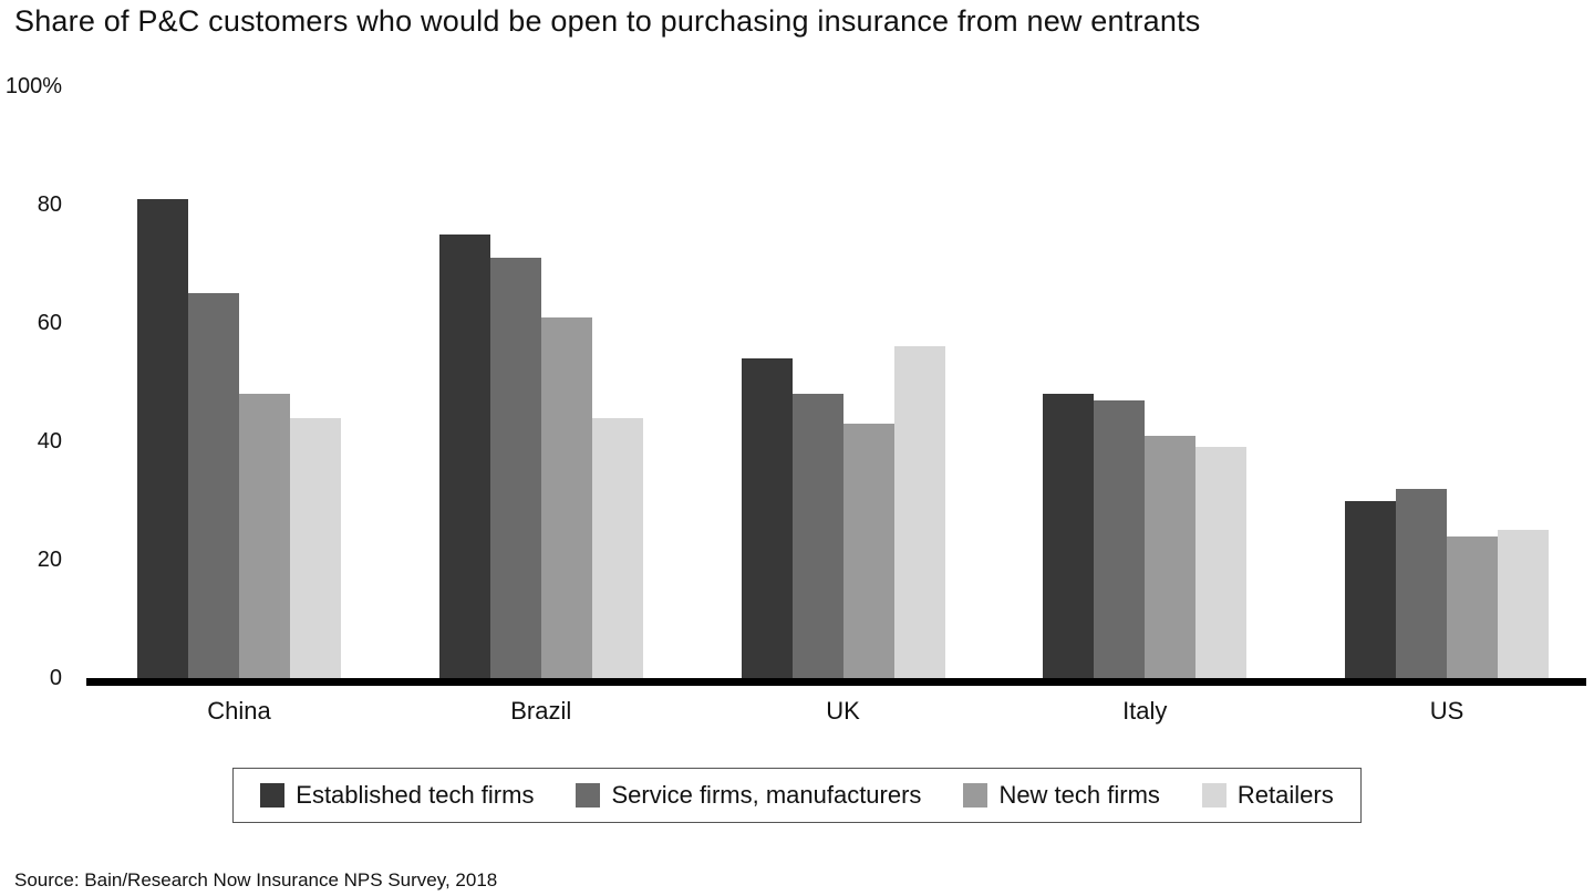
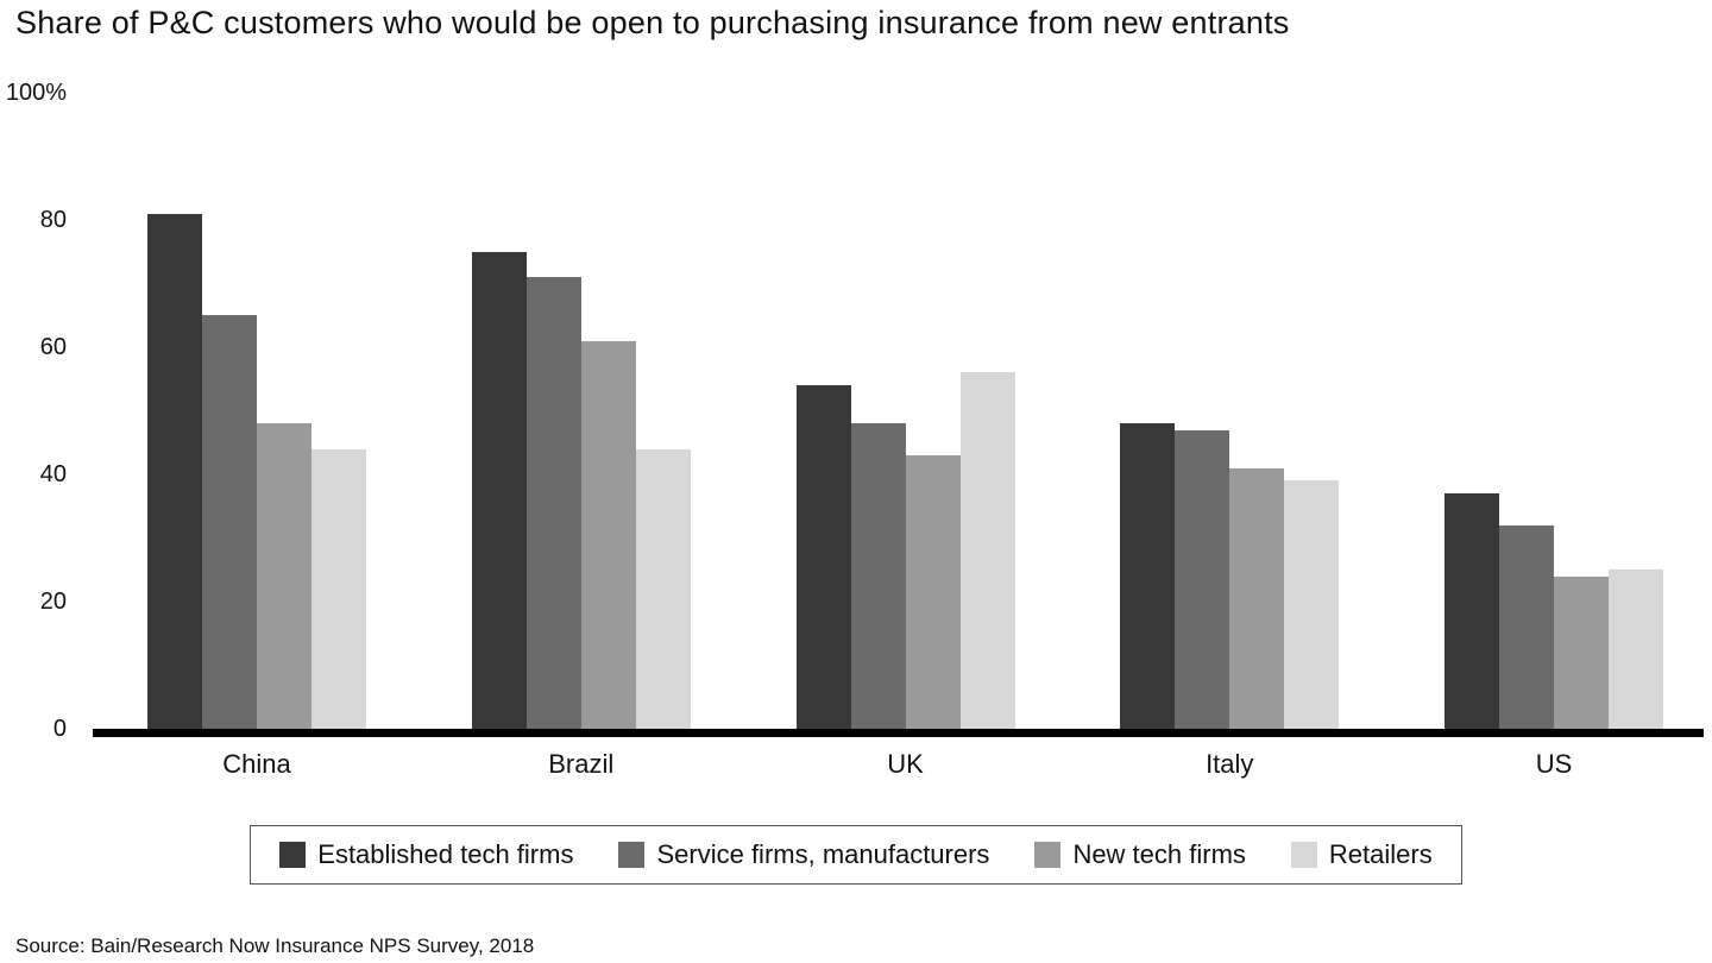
Established tech firms/US: 30% -> 37%
